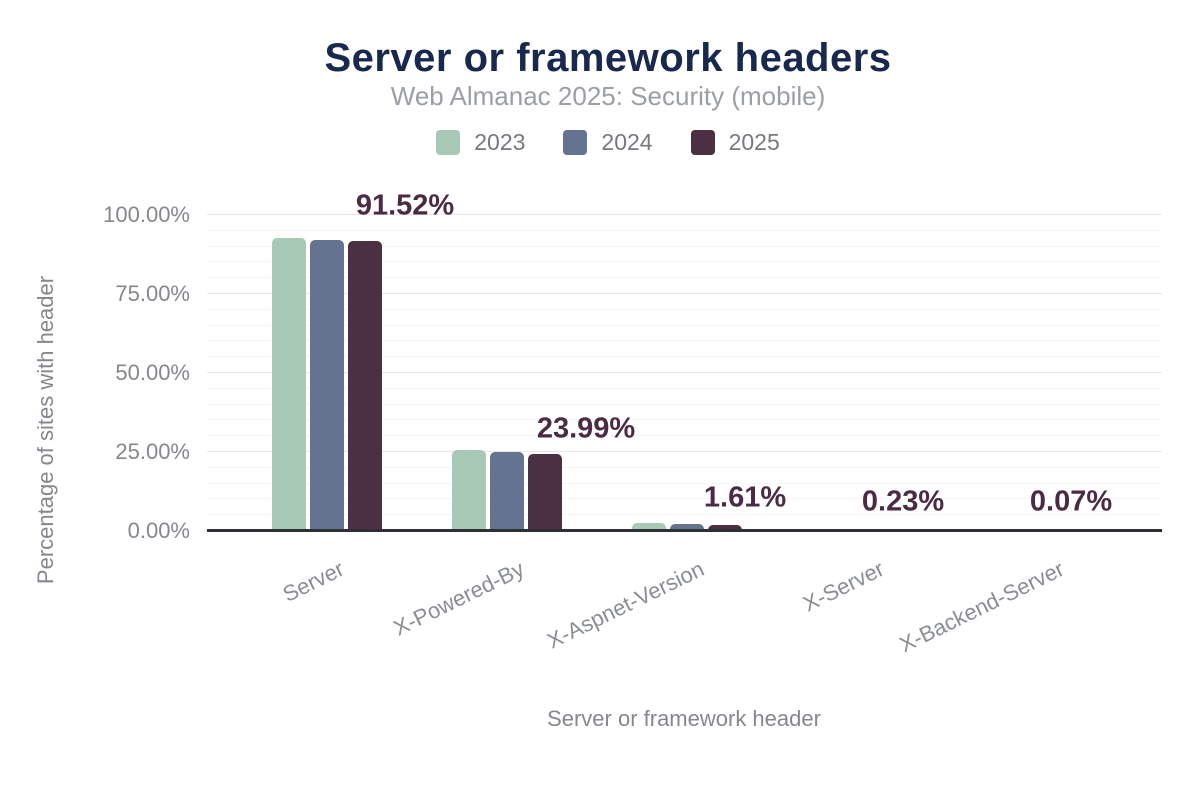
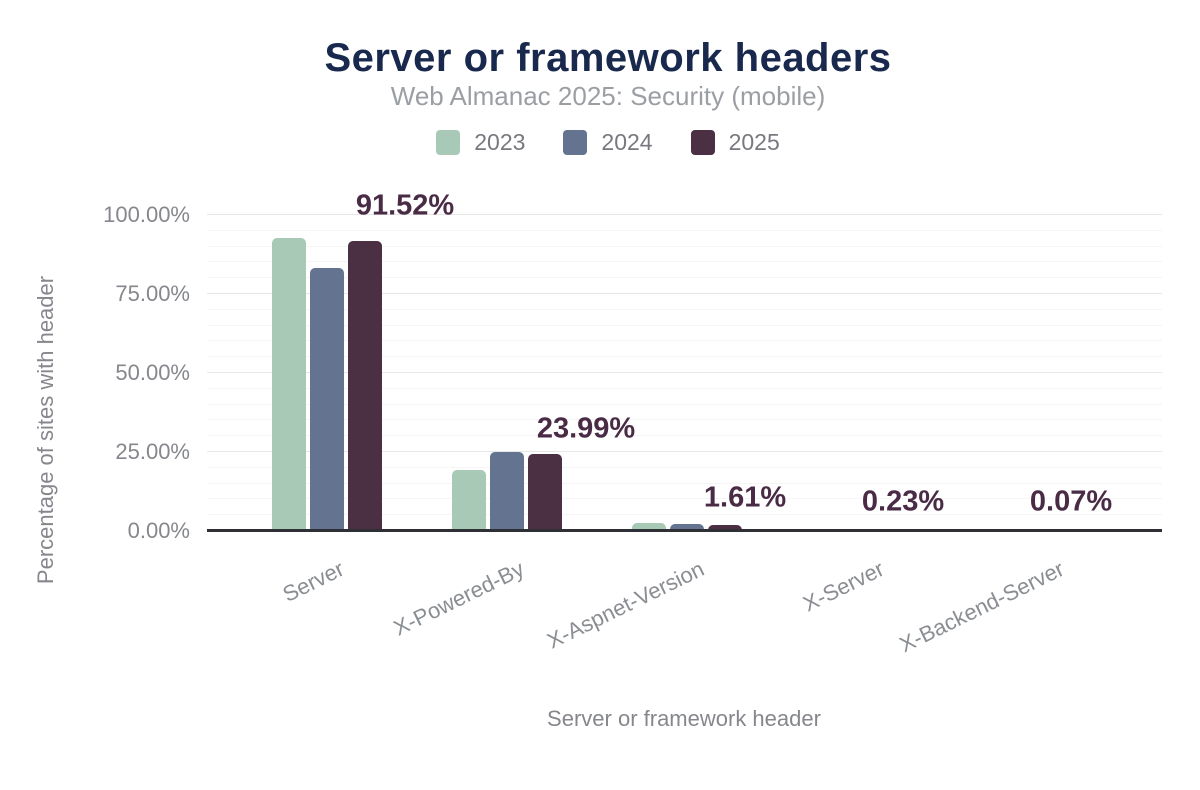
2024/Server: 92% -> 83%
2023/X-Powered-By: 25% -> 19%
